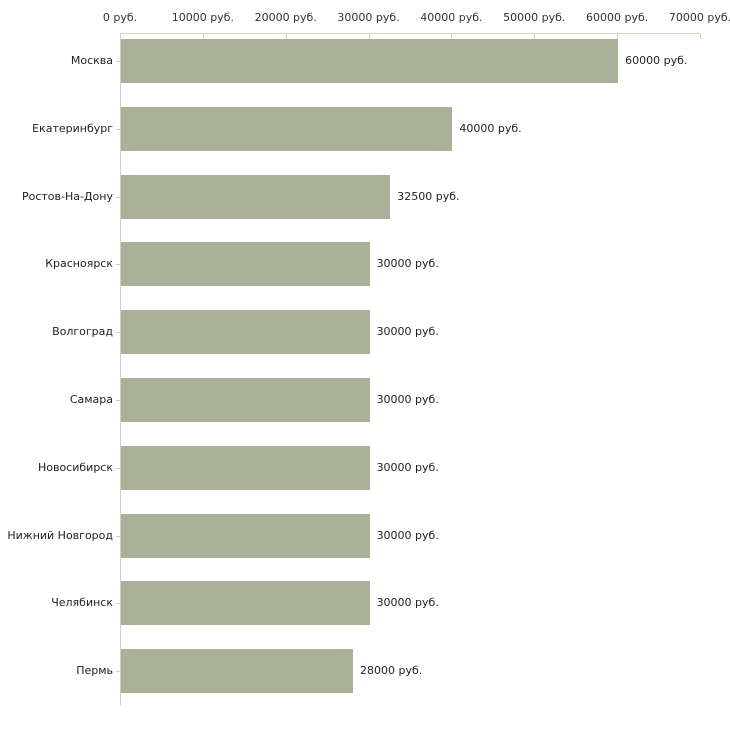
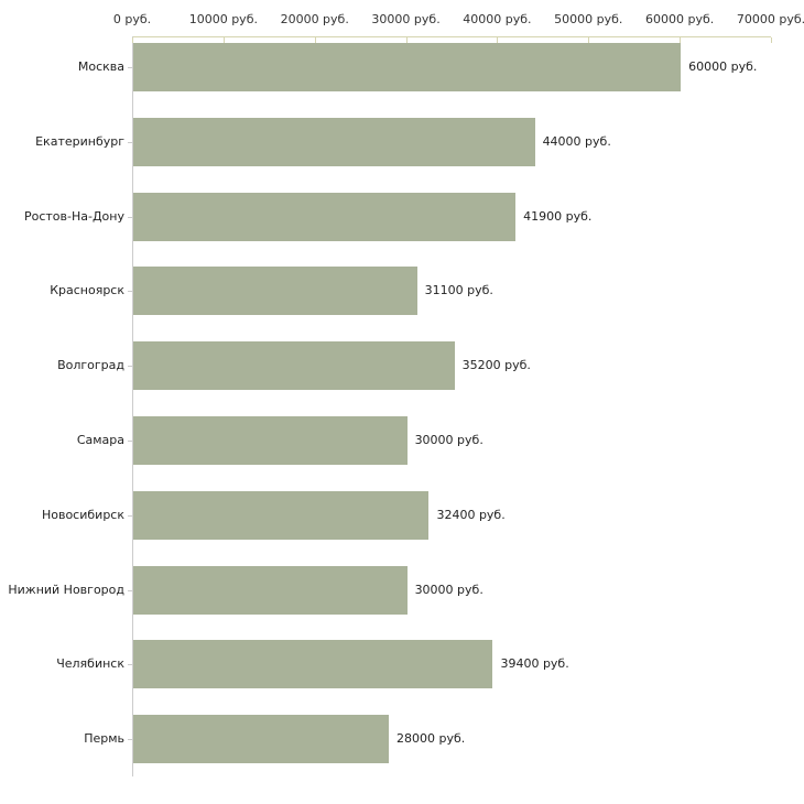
Екатеринбург: 40000 -> 44000
Ростов-На-Дону: 32500 -> 41900
Красноярск: 30000 -> 31100
Волгоград: 30000 -> 35200
Новосибирск: 30000 -> 32400
Челябинск: 30000 -> 39400
